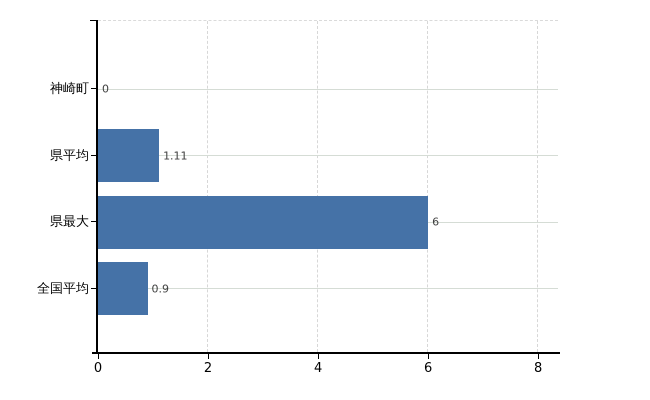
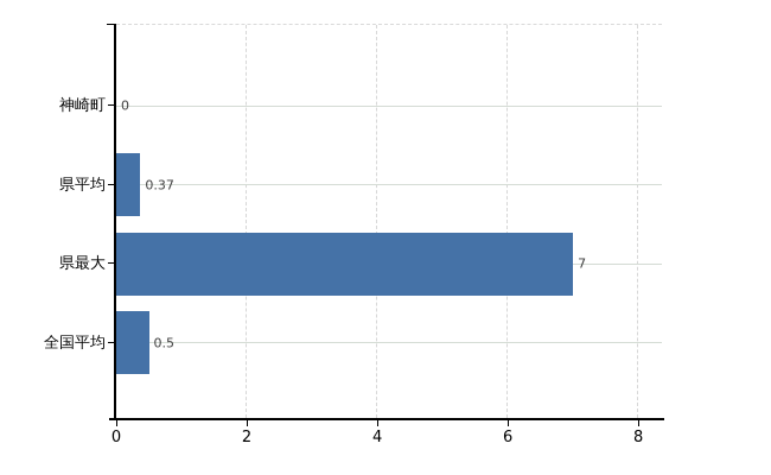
県平均: 1.11 -> 0.37
県最大: 6 -> 7
全国平均: 0.9 -> 0.5
